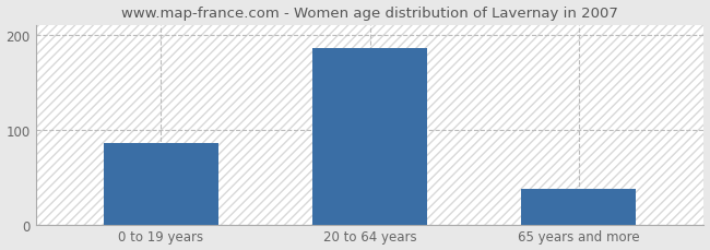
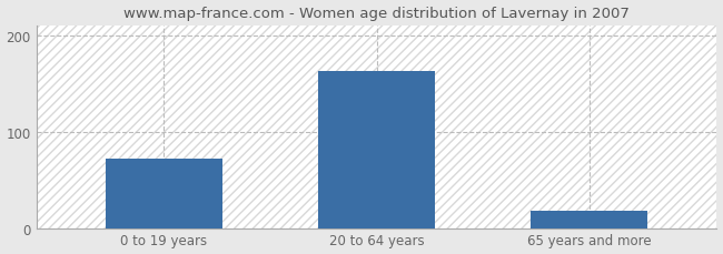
0 to 19 years: 86 -> 72
20 to 64 years: 186 -> 163
65 years and more: 38 -> 18
